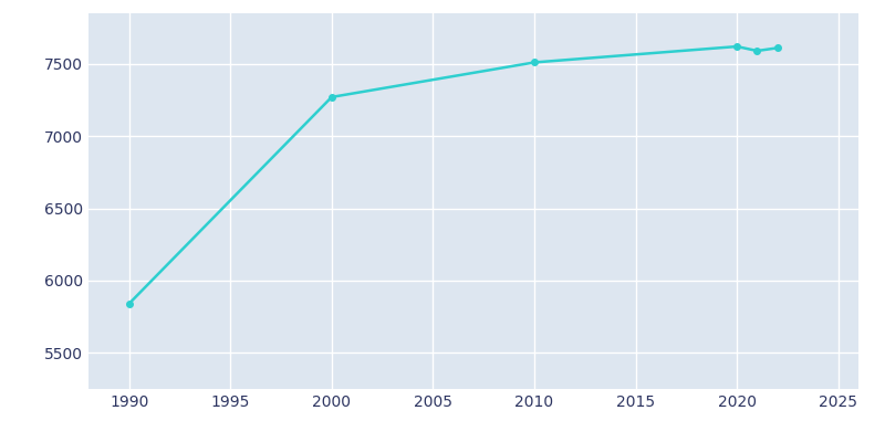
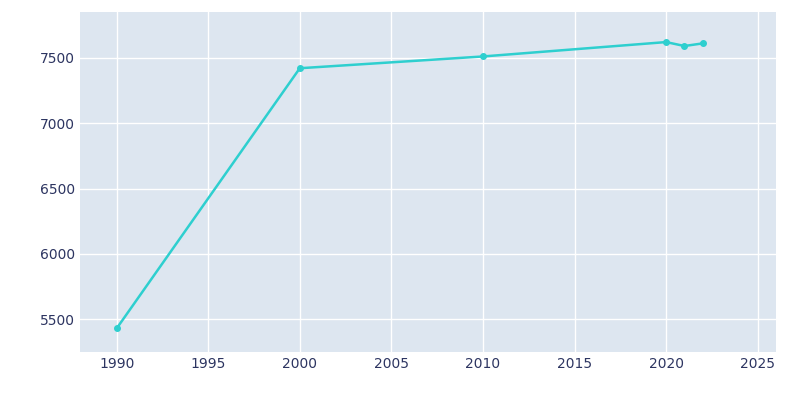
1990: 5840 -> 5430
2000: 7270 -> 7420
